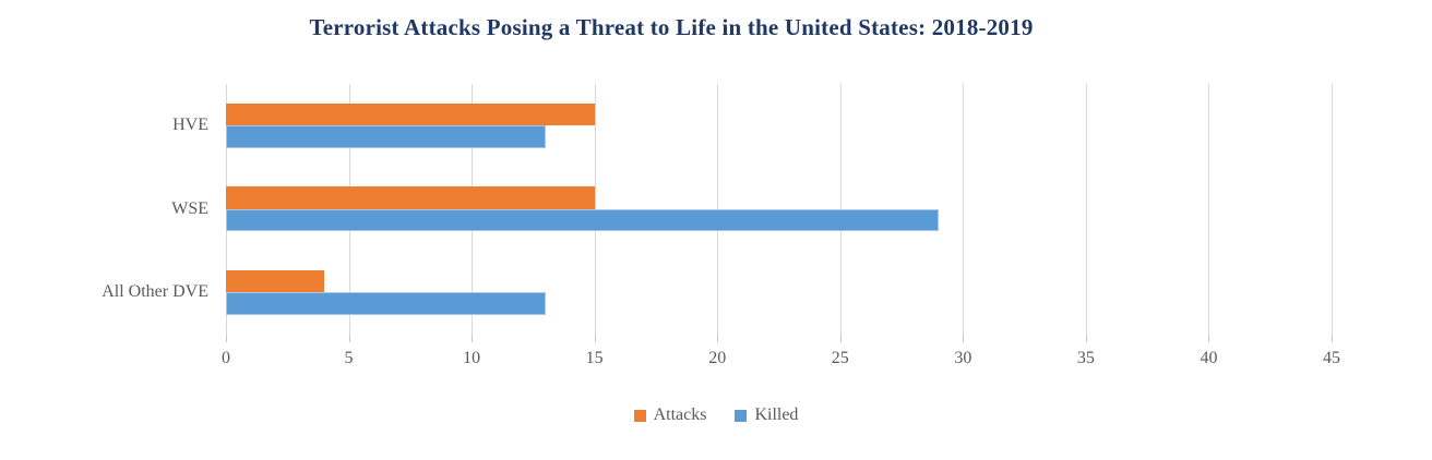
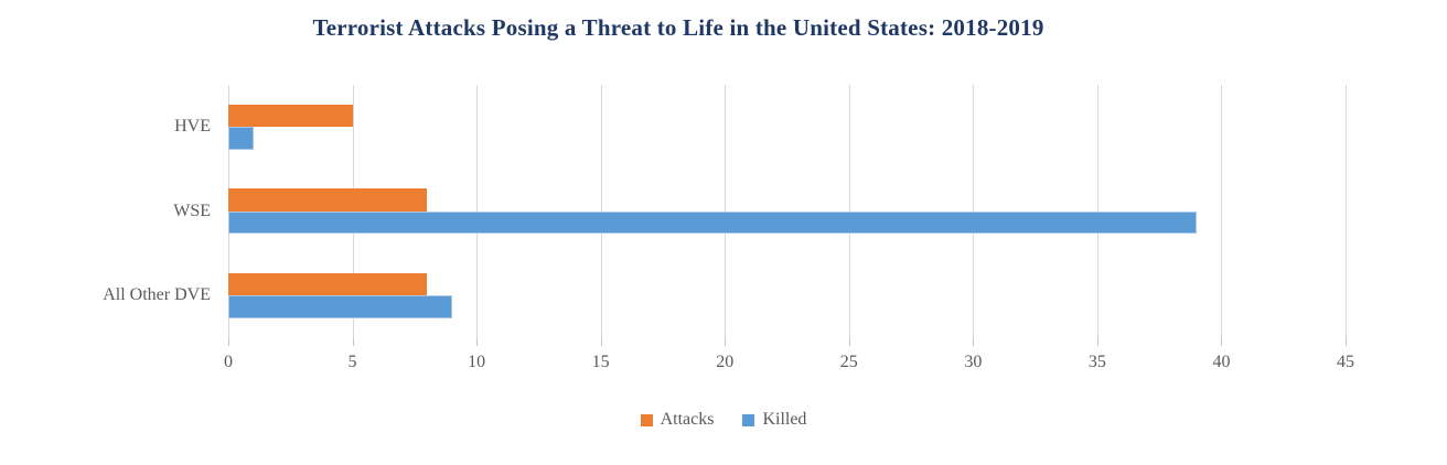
Attacks/HVE: 15 -> 5
Killed/HVE: 13 -> 1
Attacks/WSE: 15 -> 8
Killed/WSE: 29 -> 39
Attacks/All Other DVE: 4 -> 8
Killed/All Other DVE: 13 -> 9
